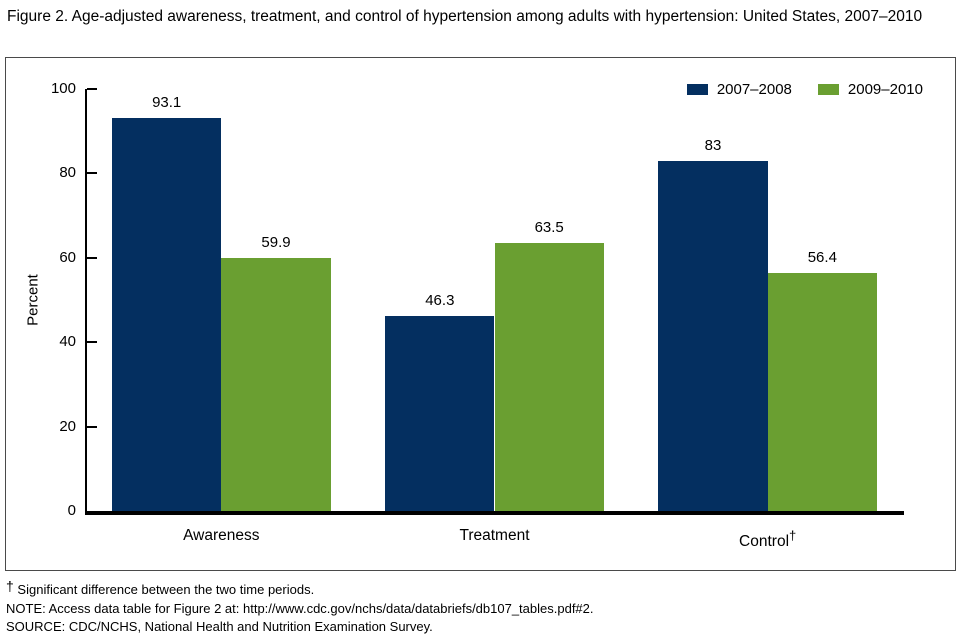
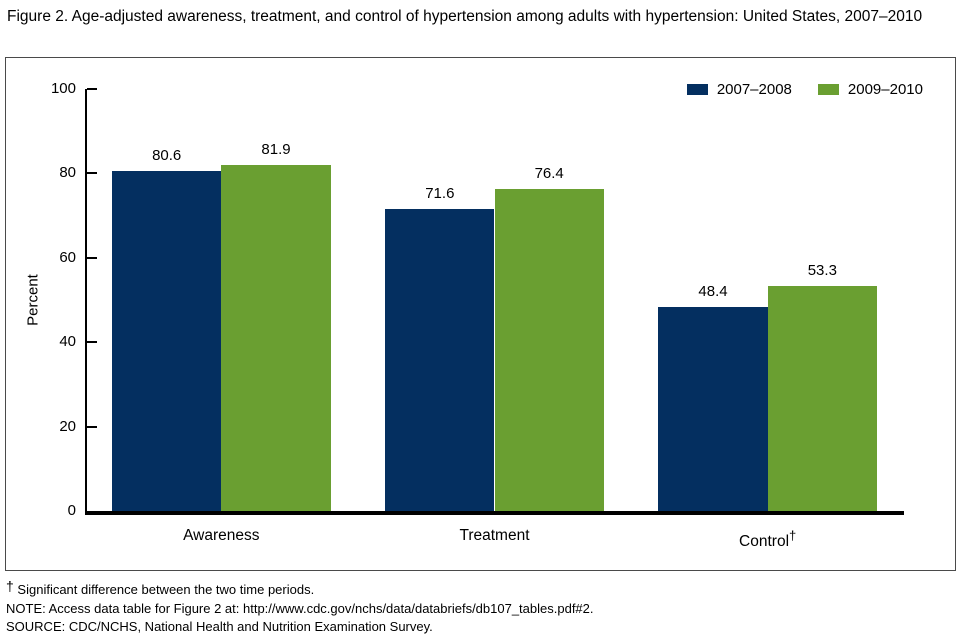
2007–2008/Awareness: 93.1 -> 80.6
2009–2010/Awareness: 59.9 -> 81.9
2007–2008/Treatment: 46.3 -> 71.6
2009–2010/Treatment: 63.5 -> 76.4
2007–2008/Control: 83 -> 48.4
2009–2010/Control: 56.4 -> 53.3
